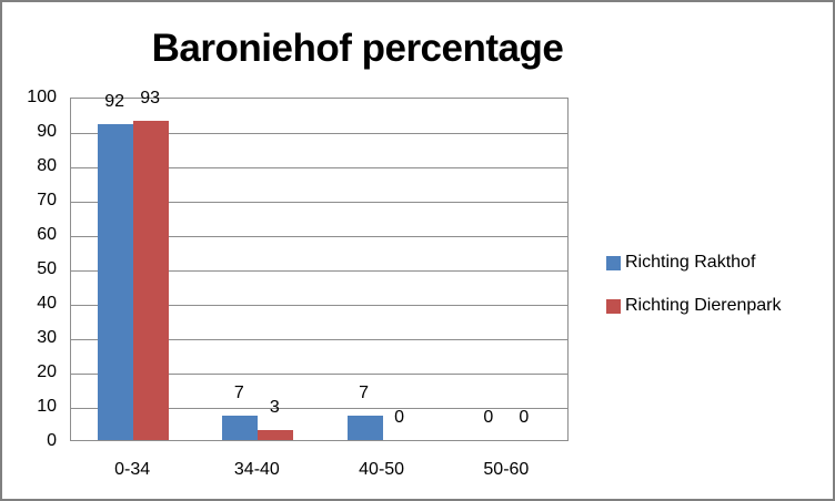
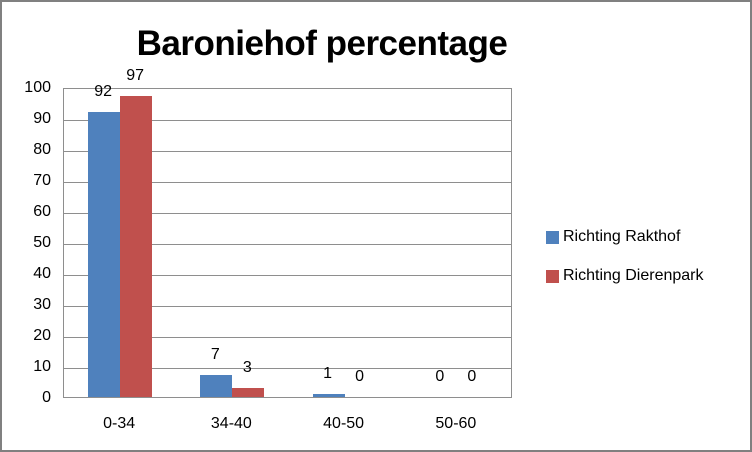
Richting Dierenpark/0-34: 93 -> 97
Richting Rakthof/40-50: 7 -> 1
